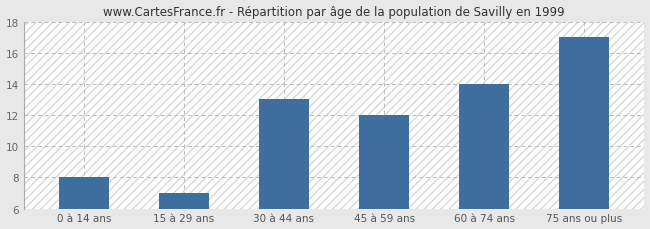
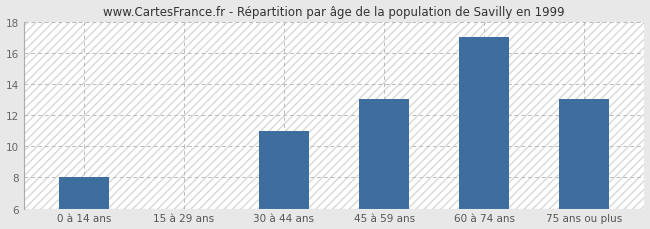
15 à 29 ans: 7 -> 6
30 à 44 ans: 13 -> 11
45 à 59 ans: 12 -> 13
60 à 74 ans: 14 -> 17
75 ans ou plus: 17 -> 13
